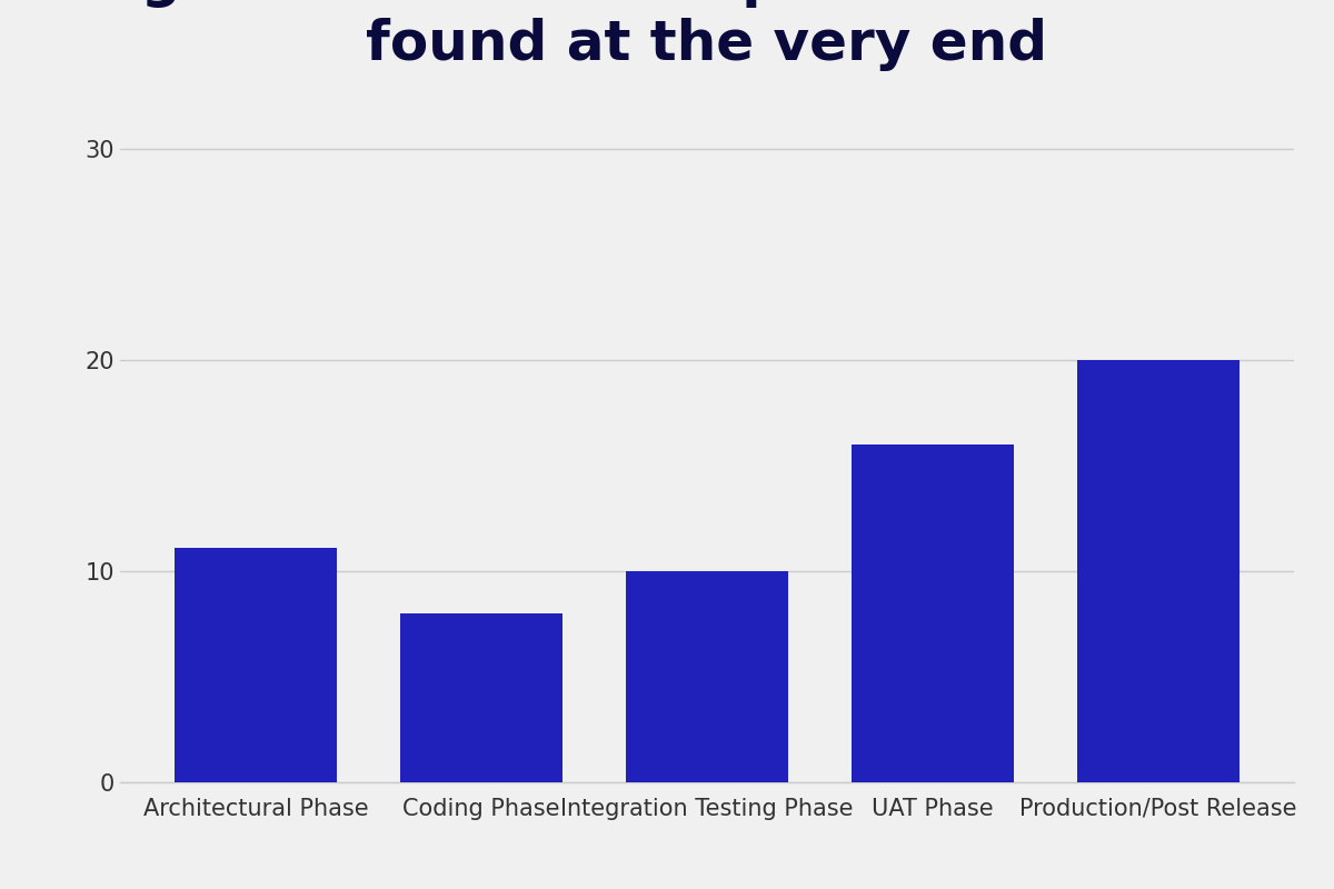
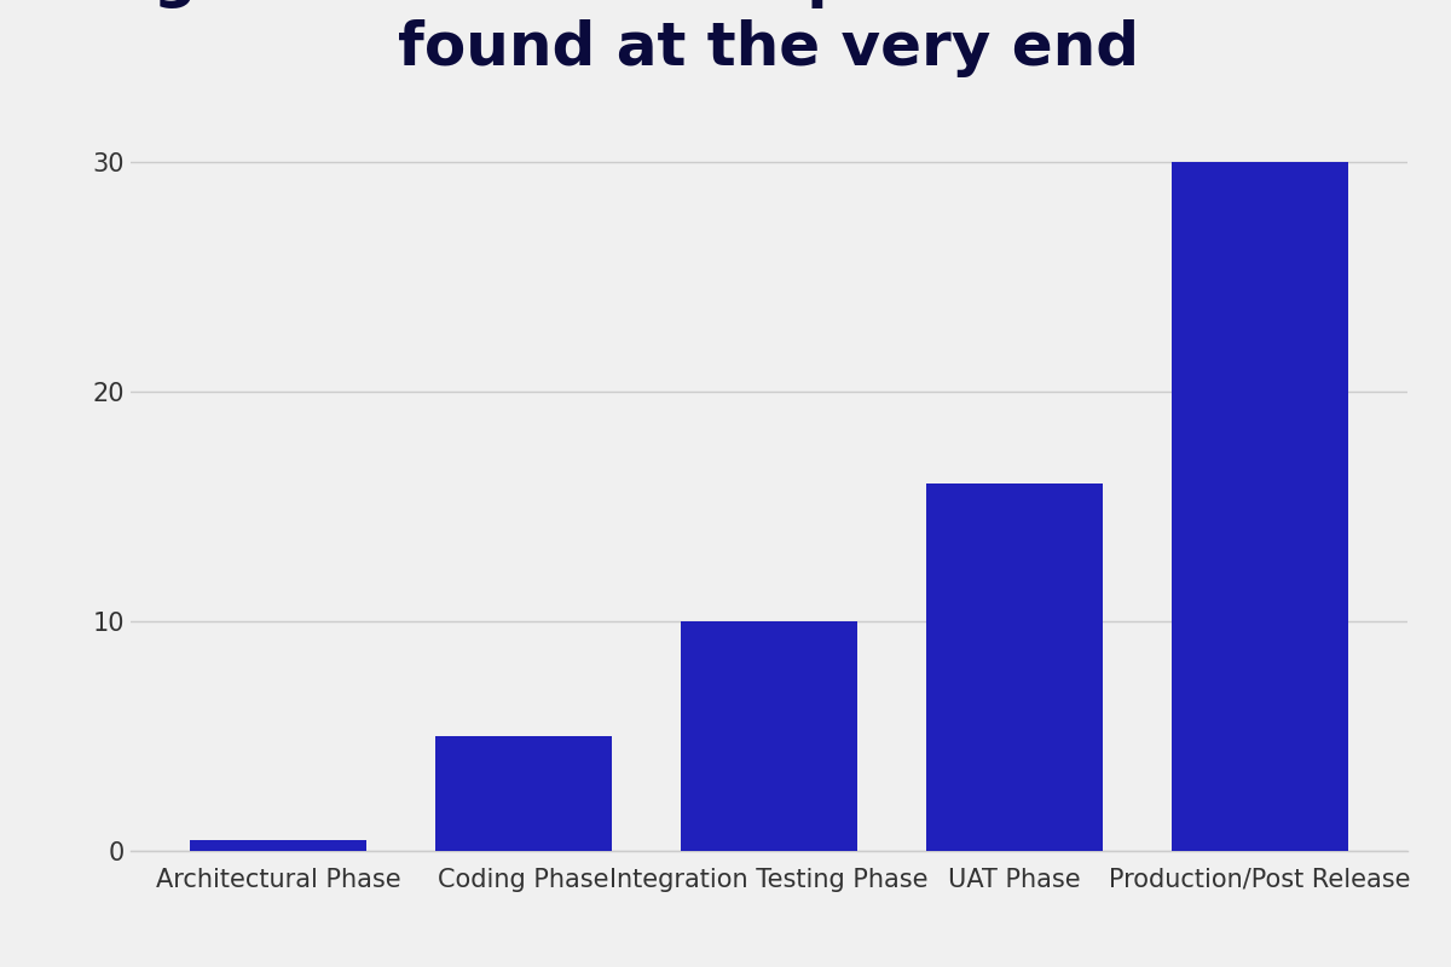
Architectural Phase: 11.1 -> 0.5
Coding Phase: 8.0 -> 5.0
Production/Post Release: 20.0 -> 30.0
